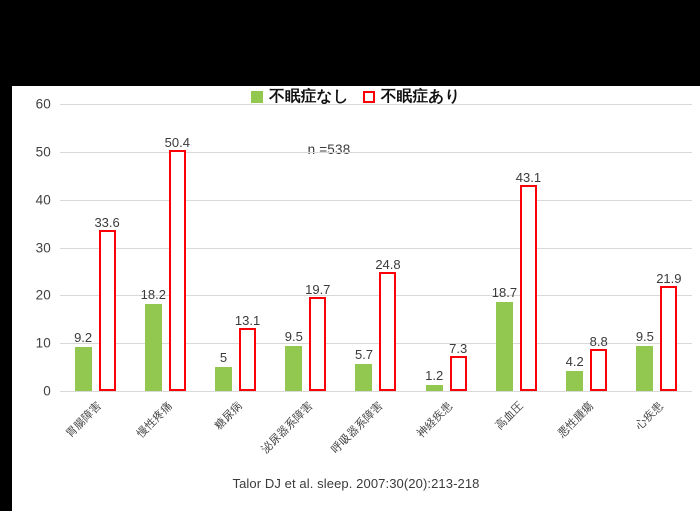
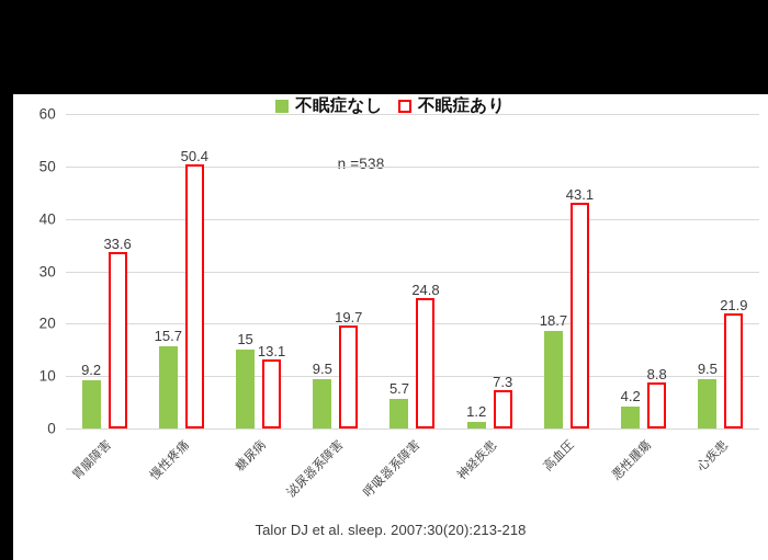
不眠症なし/慢性疼痛: 18.2 -> 15.7
不眠症なし/糖尿病: 5 -> 15
